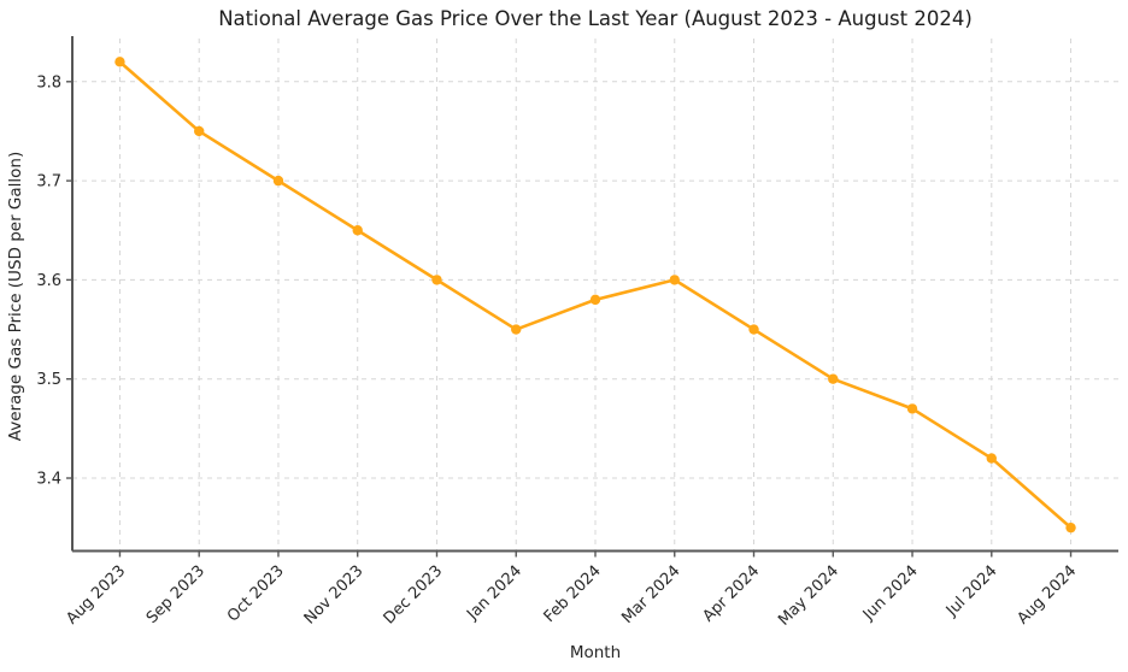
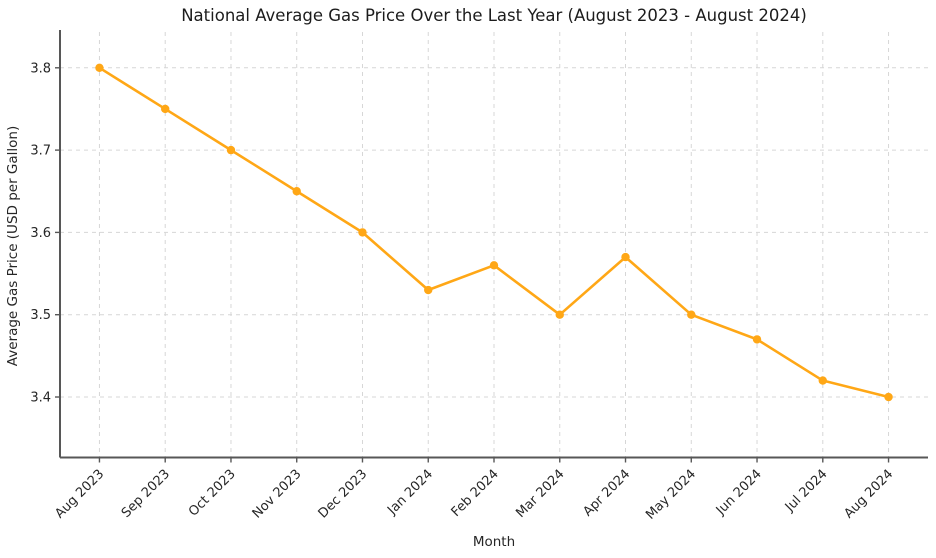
Aug 2023: 3.82 -> 3.80
Jan 2024: 3.55 -> 3.53
Feb 2024: 3.58 -> 3.56
Mar 2024: 3.60 -> 3.50
Apr 2024: 3.55 -> 3.57
Aug 2024: 3.35 -> 3.40
